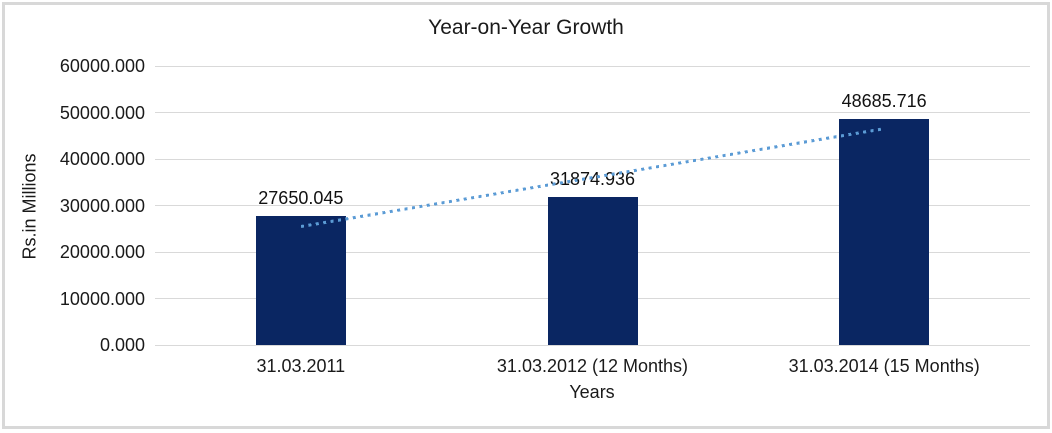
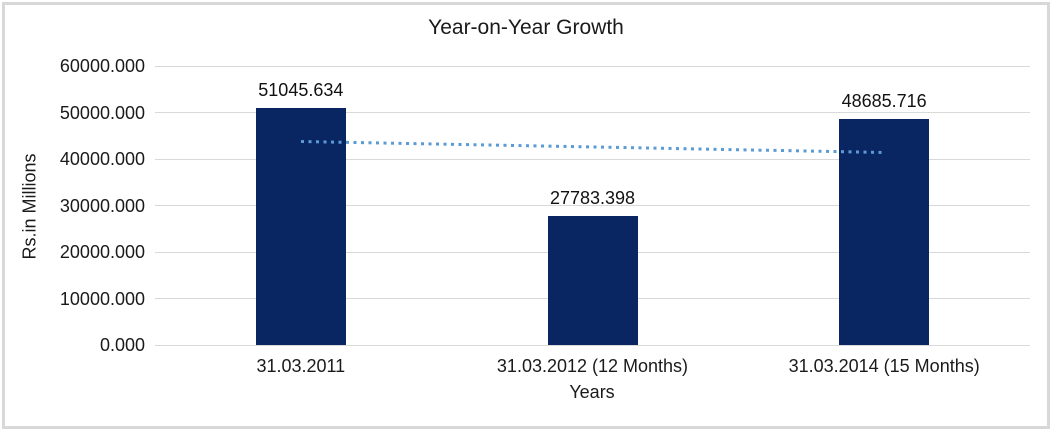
31.03.2011: 27650.045 -> 51045.634
31.03.2012 (12 Months): 31874.936 -> 27783.398
